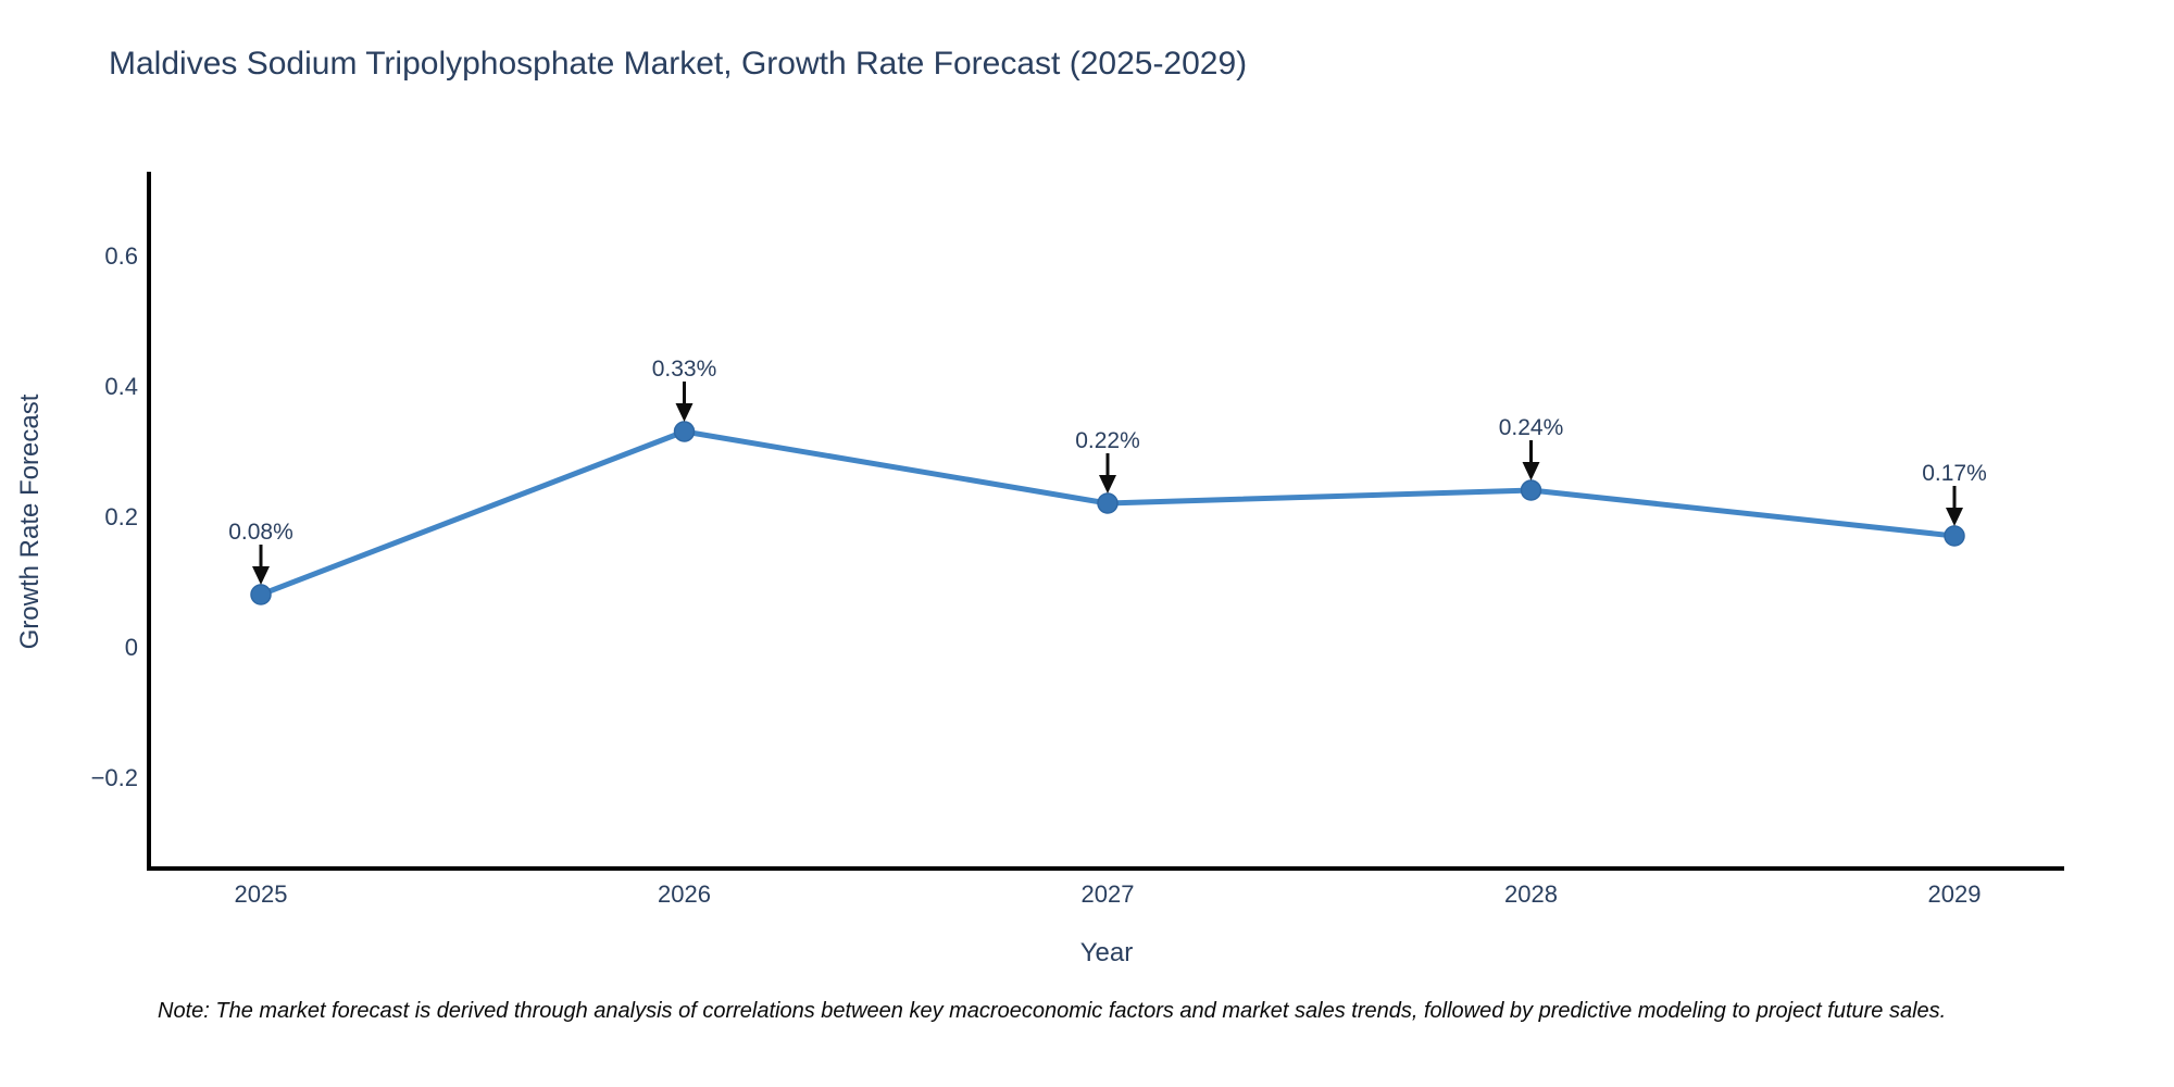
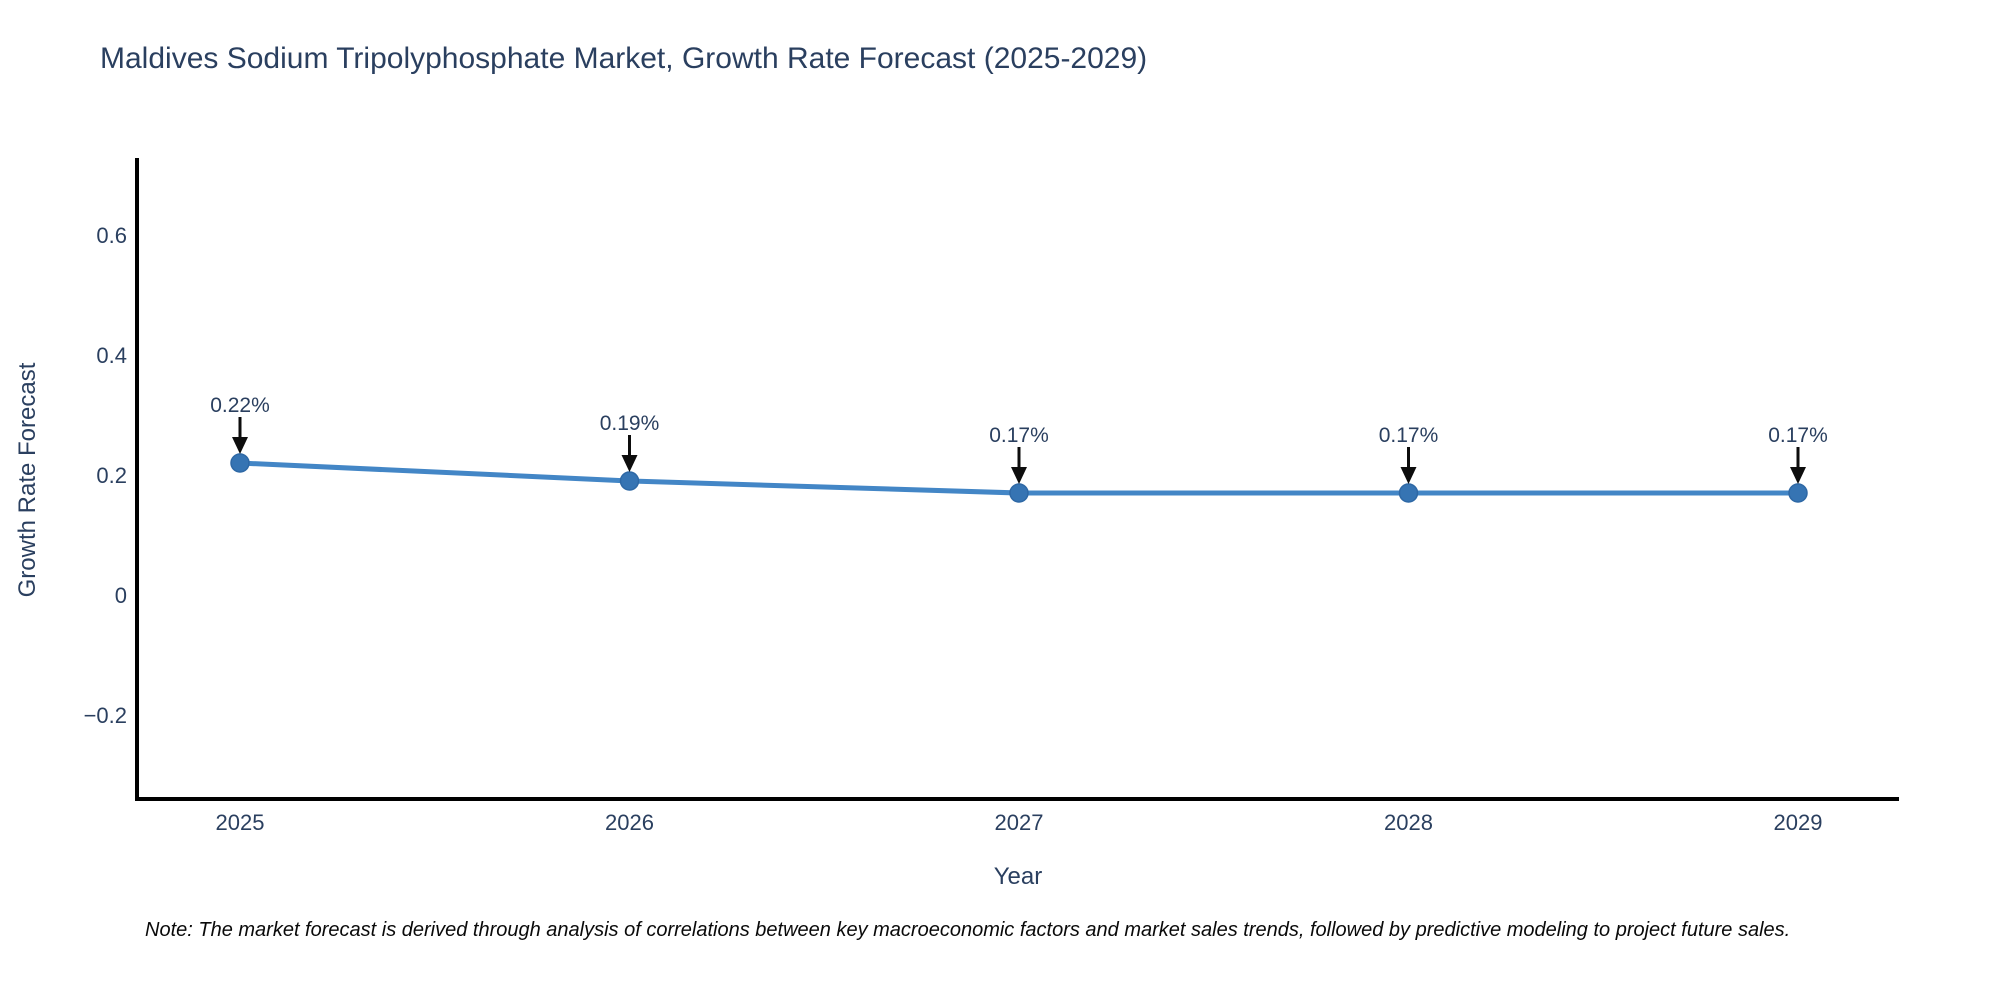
2025: 0.08% -> 0.22%
2026: 0.33% -> 0.19%
2027: 0.22% -> 0.17%
2028: 0.24% -> 0.17%
